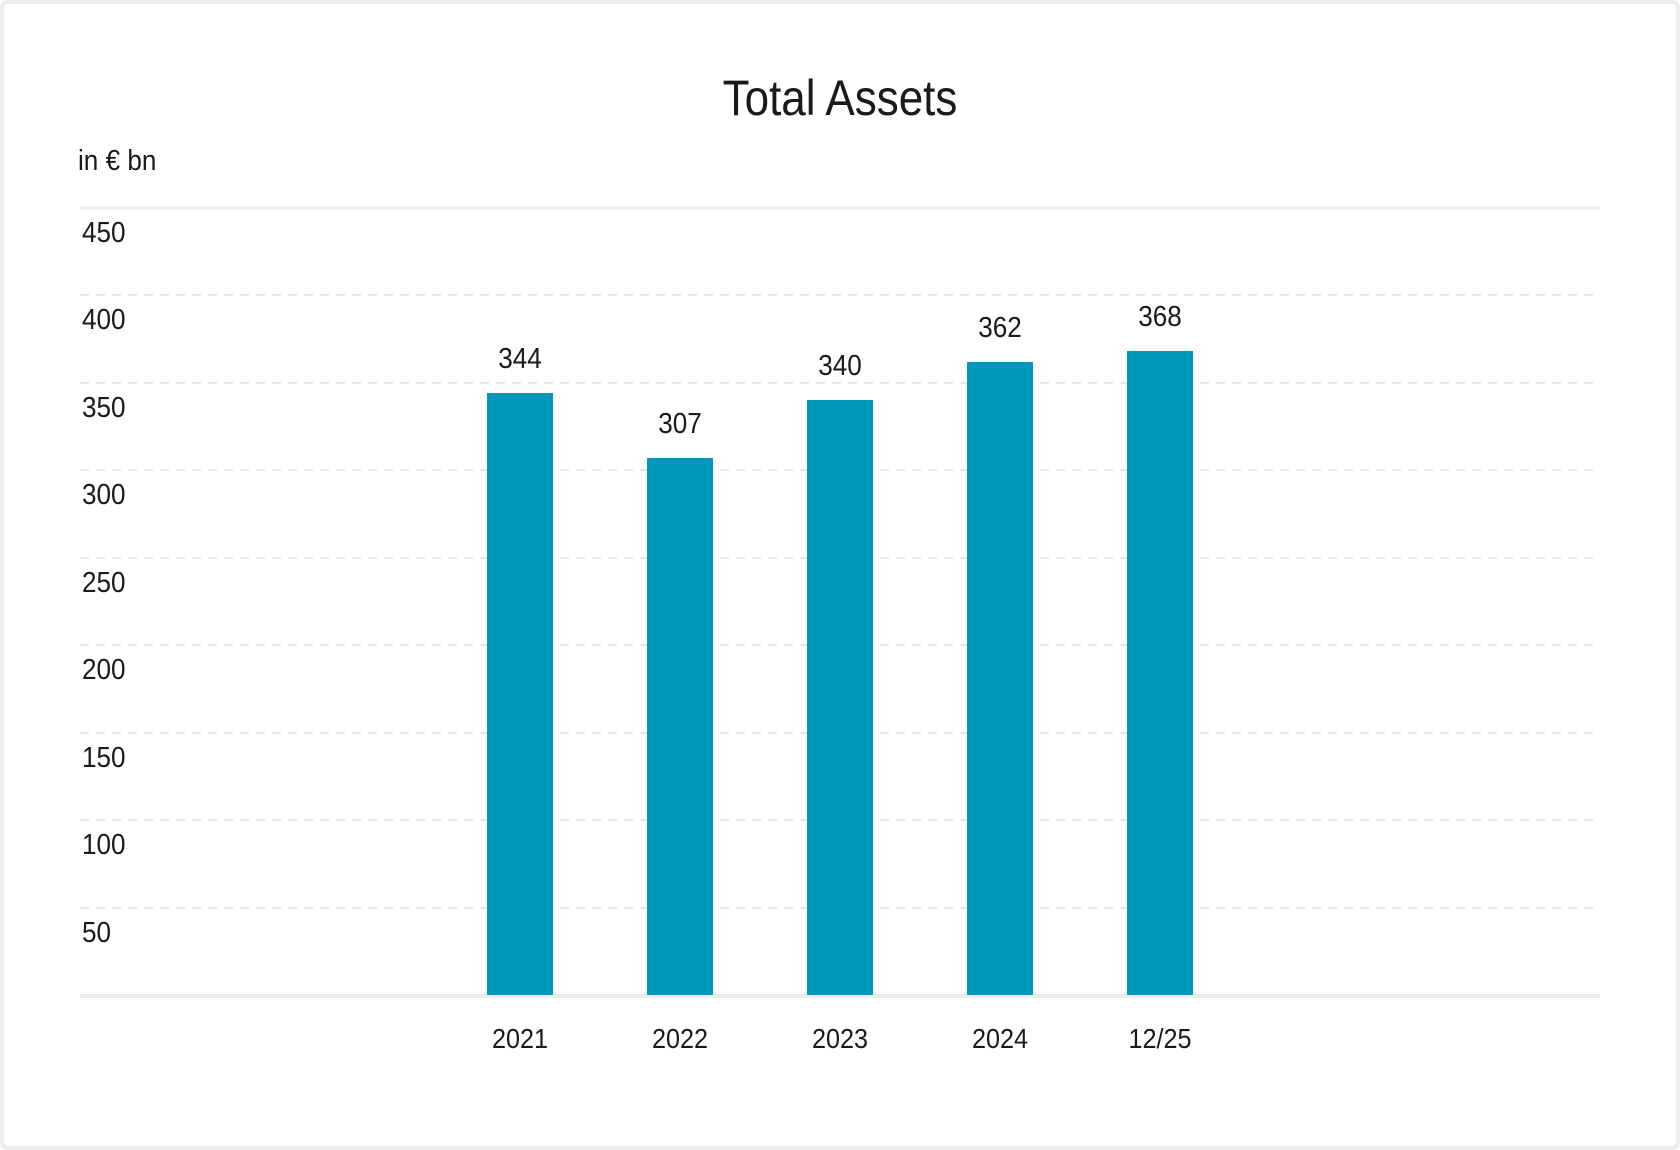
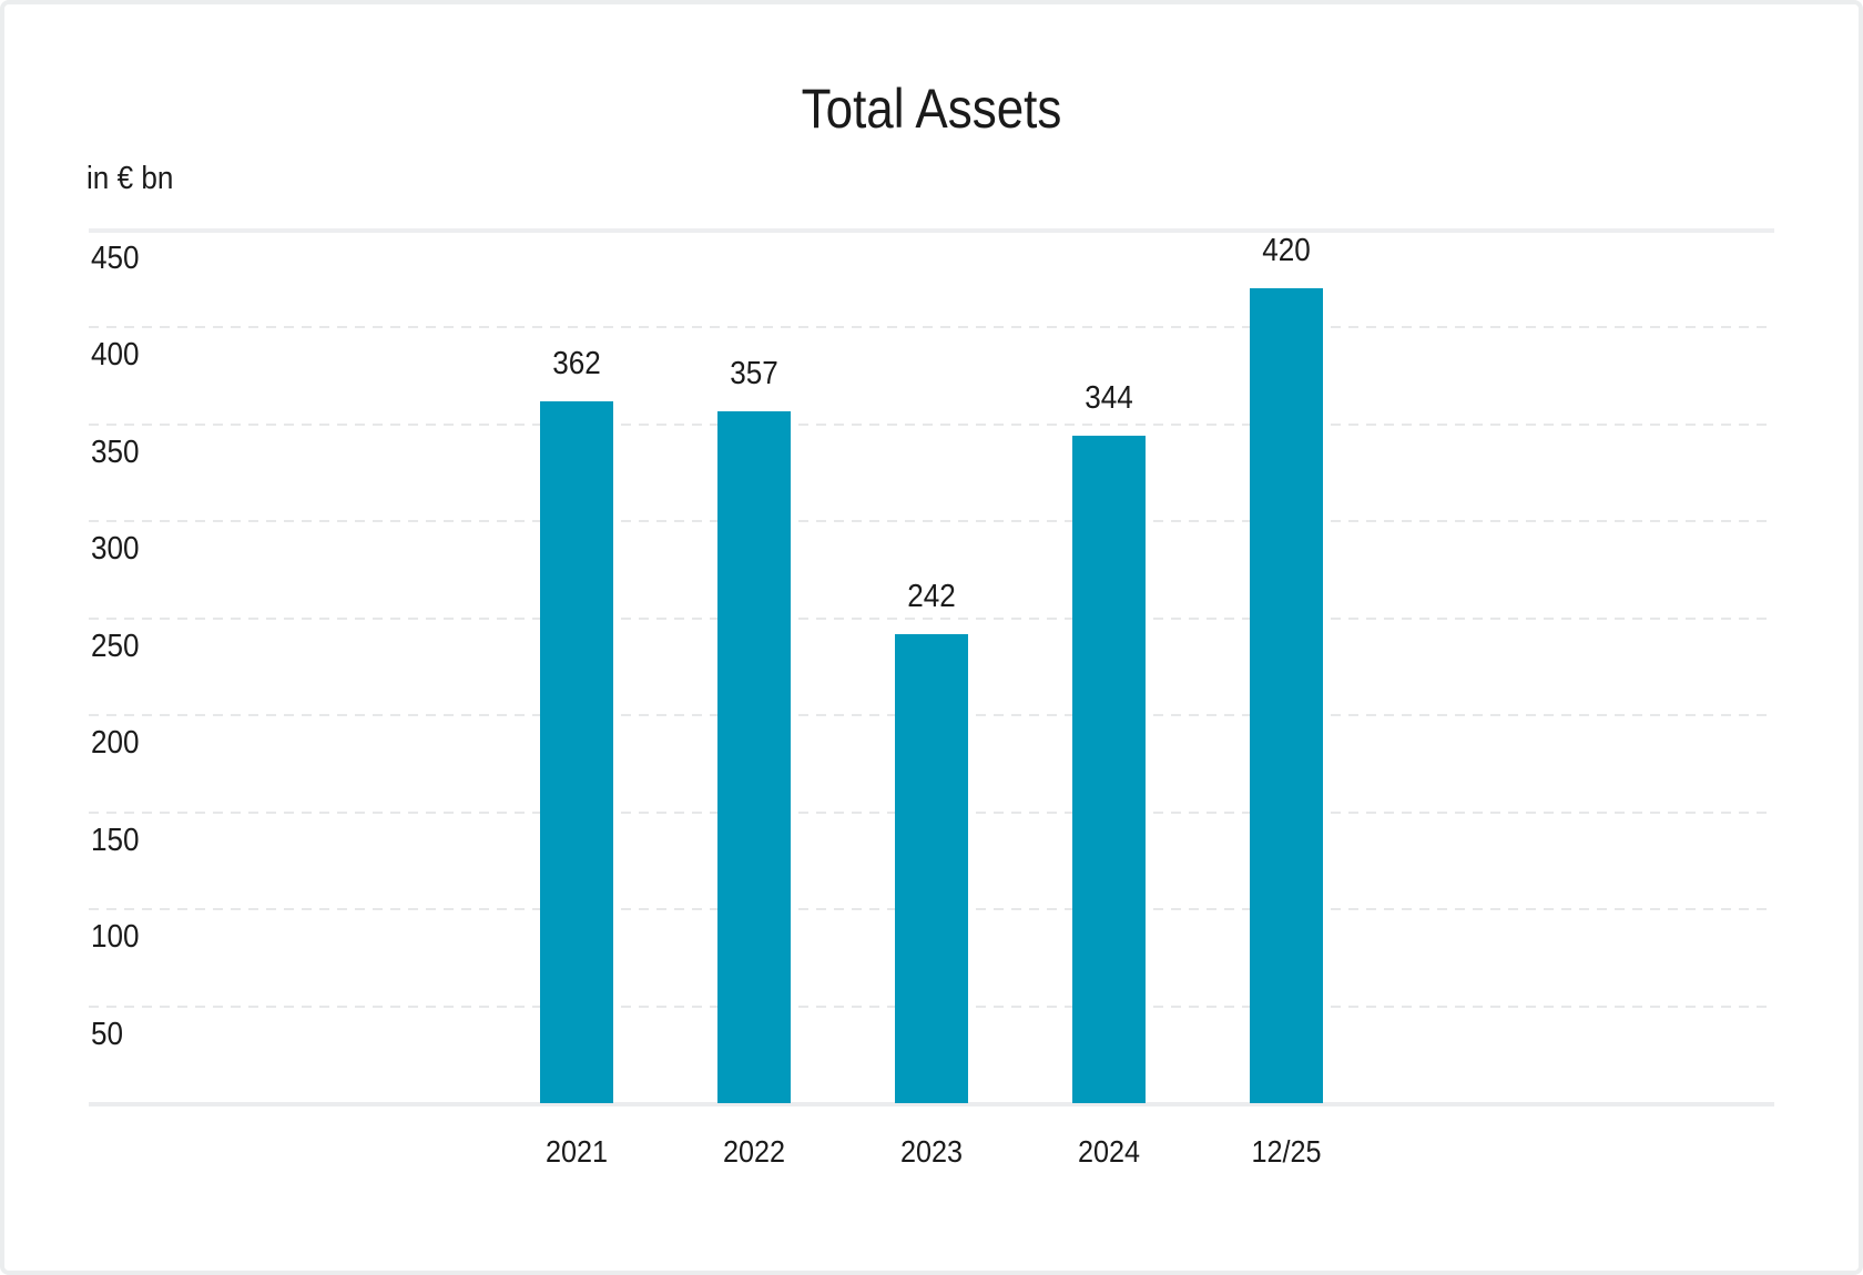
2021: 344 -> 362
2022: 307 -> 357
2023: 340 -> 242
2024: 362 -> 344
12/25: 368 -> 420
